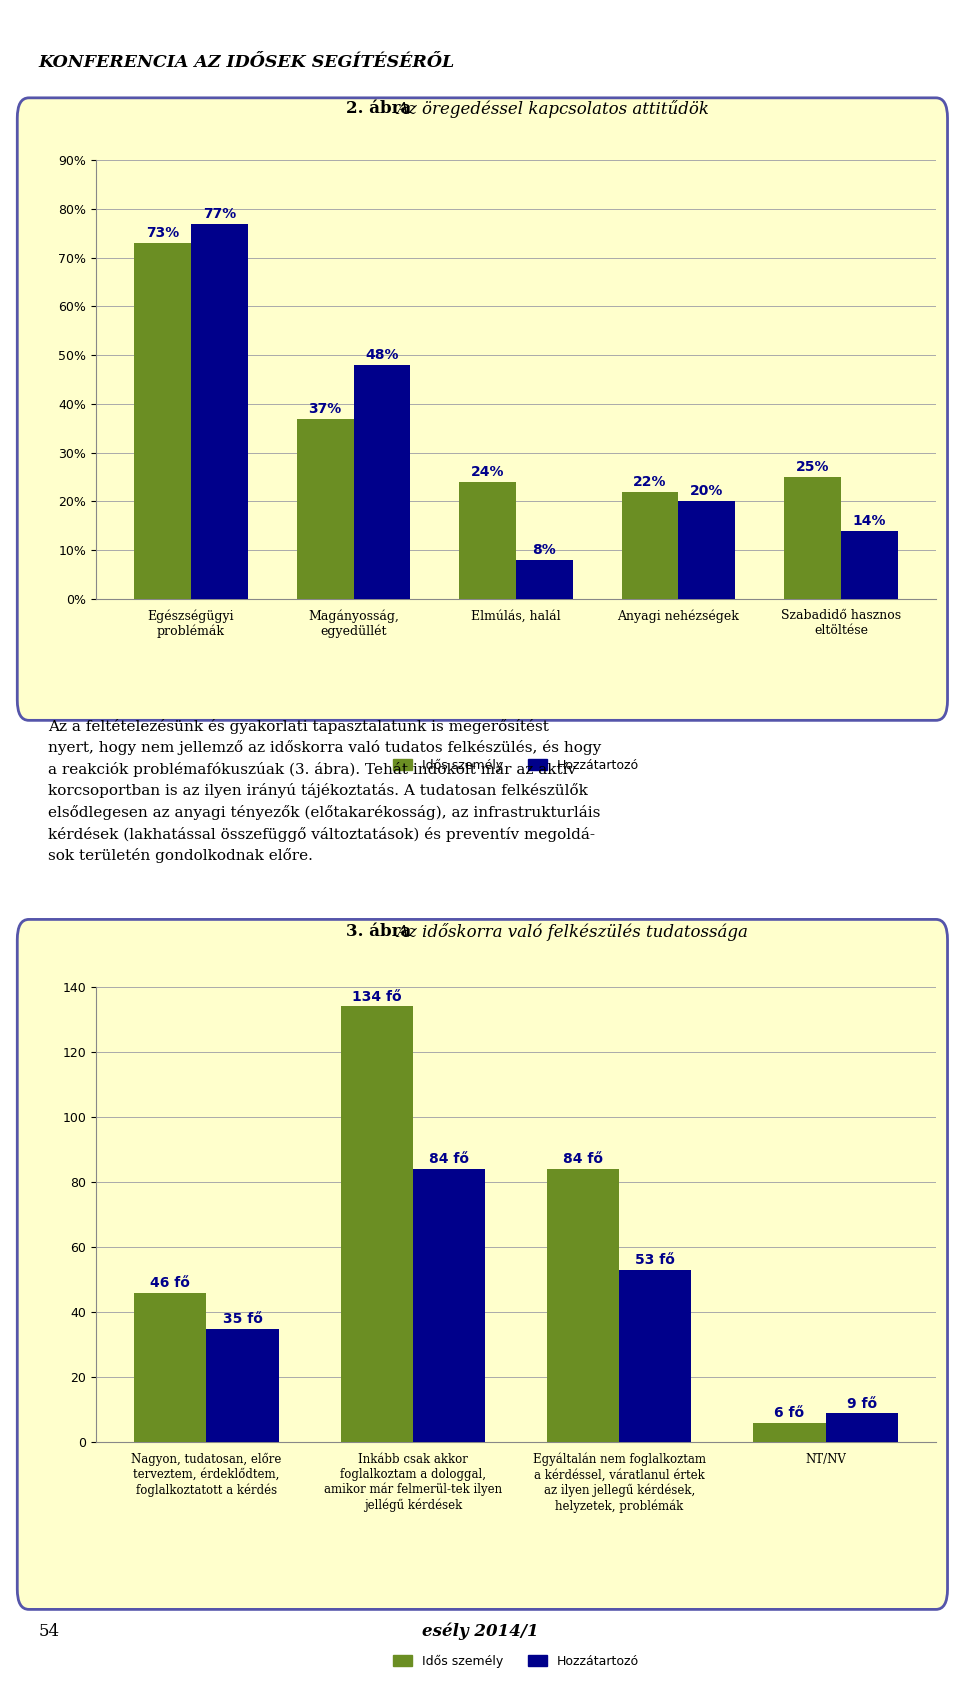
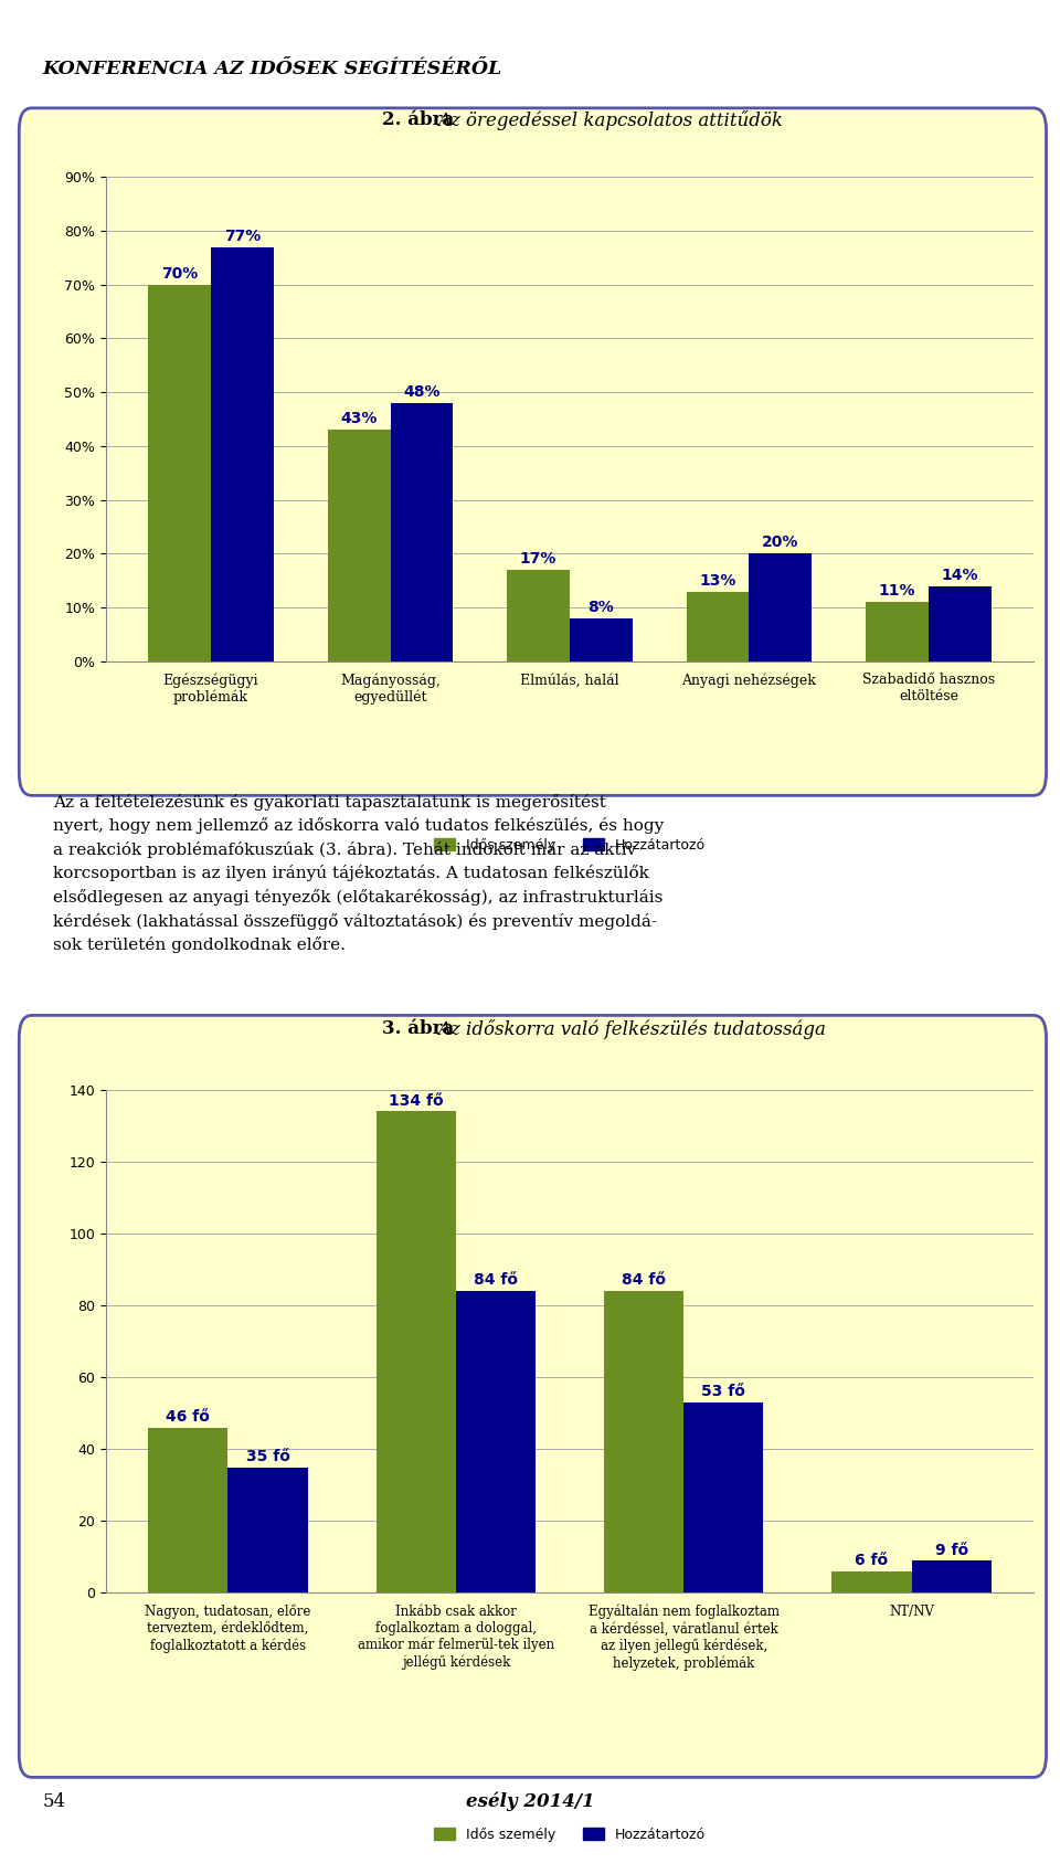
Idős személy/Egészségügyi problémák: 73% -> 70%
Idős személy/Magányosság, egyedüllét: 37% -> 43%
Idős személy/Elmúlás, halál: 24% -> 17%
Idős személy/Anyagi nehézségek: 22% -> 13%
Idős személy/Szabadidő hasznos eltöltése: 25% -> 11%
